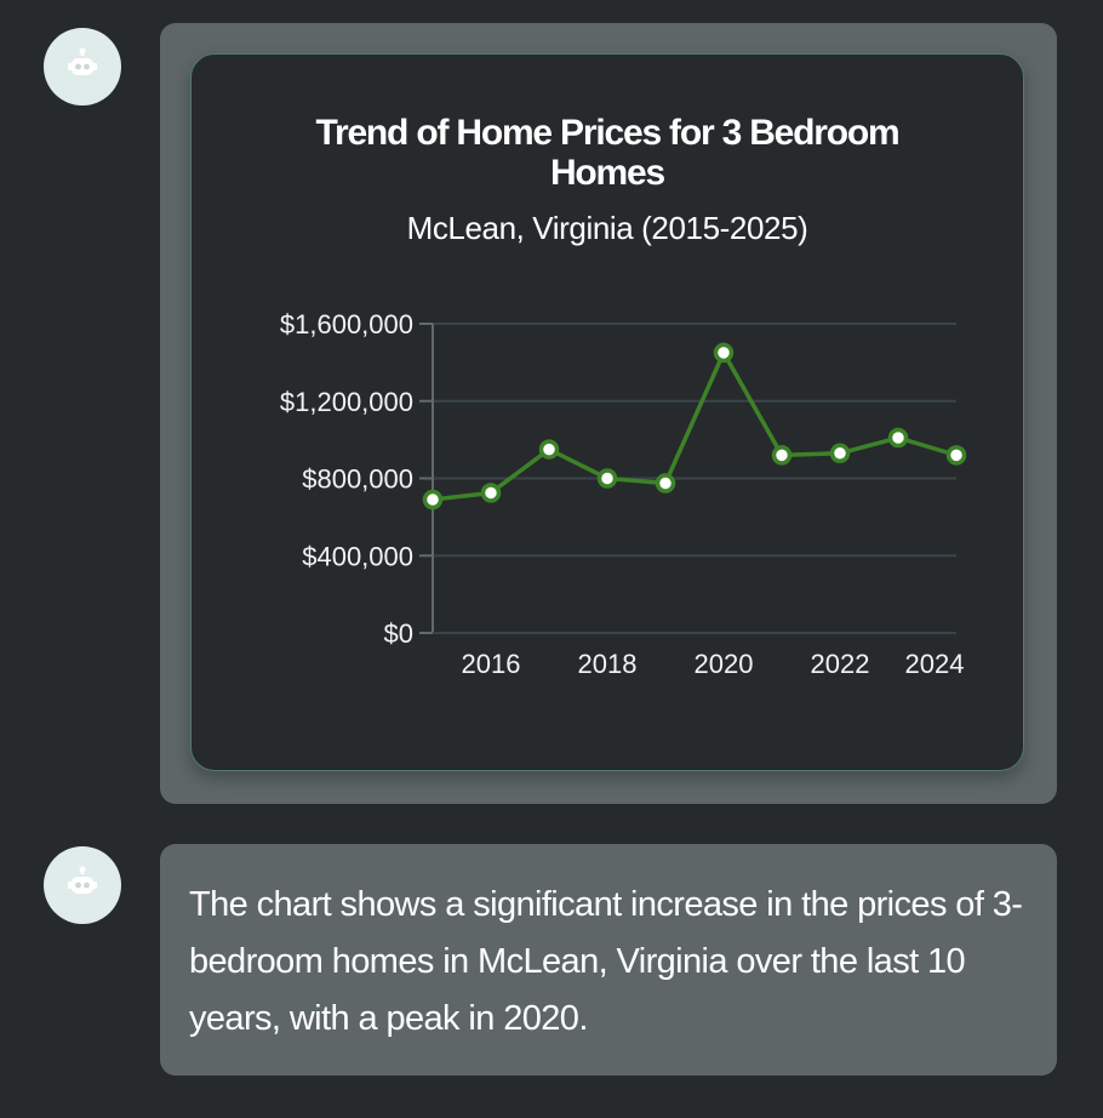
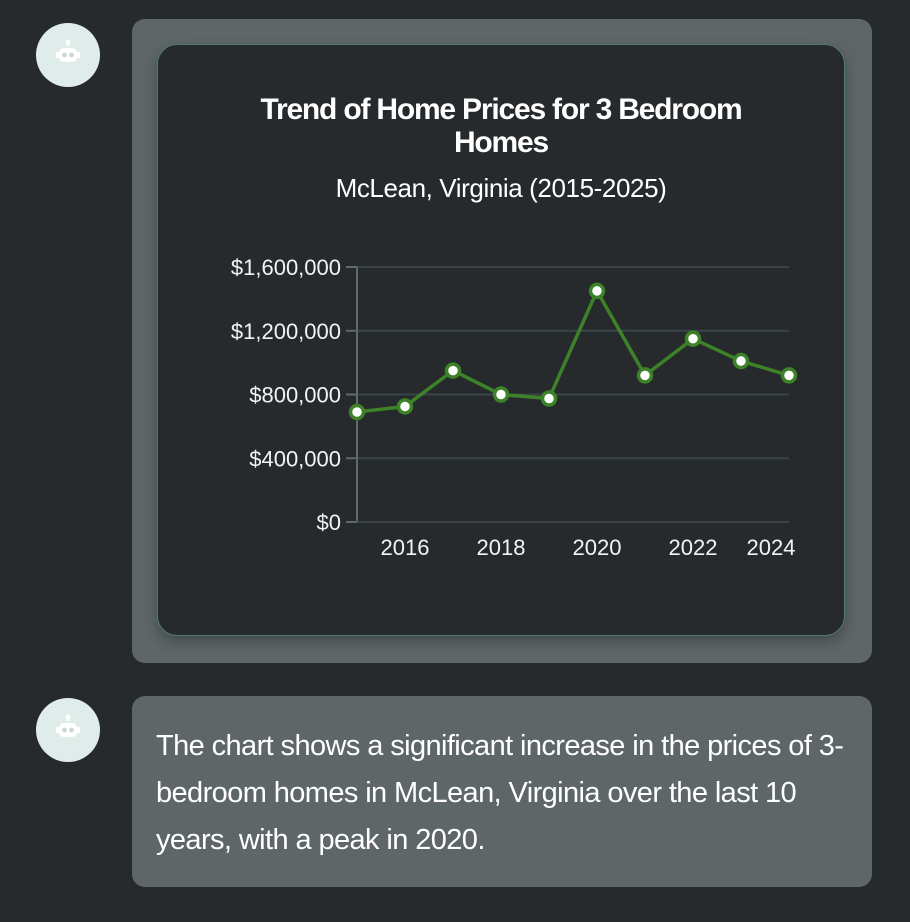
2022: $930000 -> $1150000
